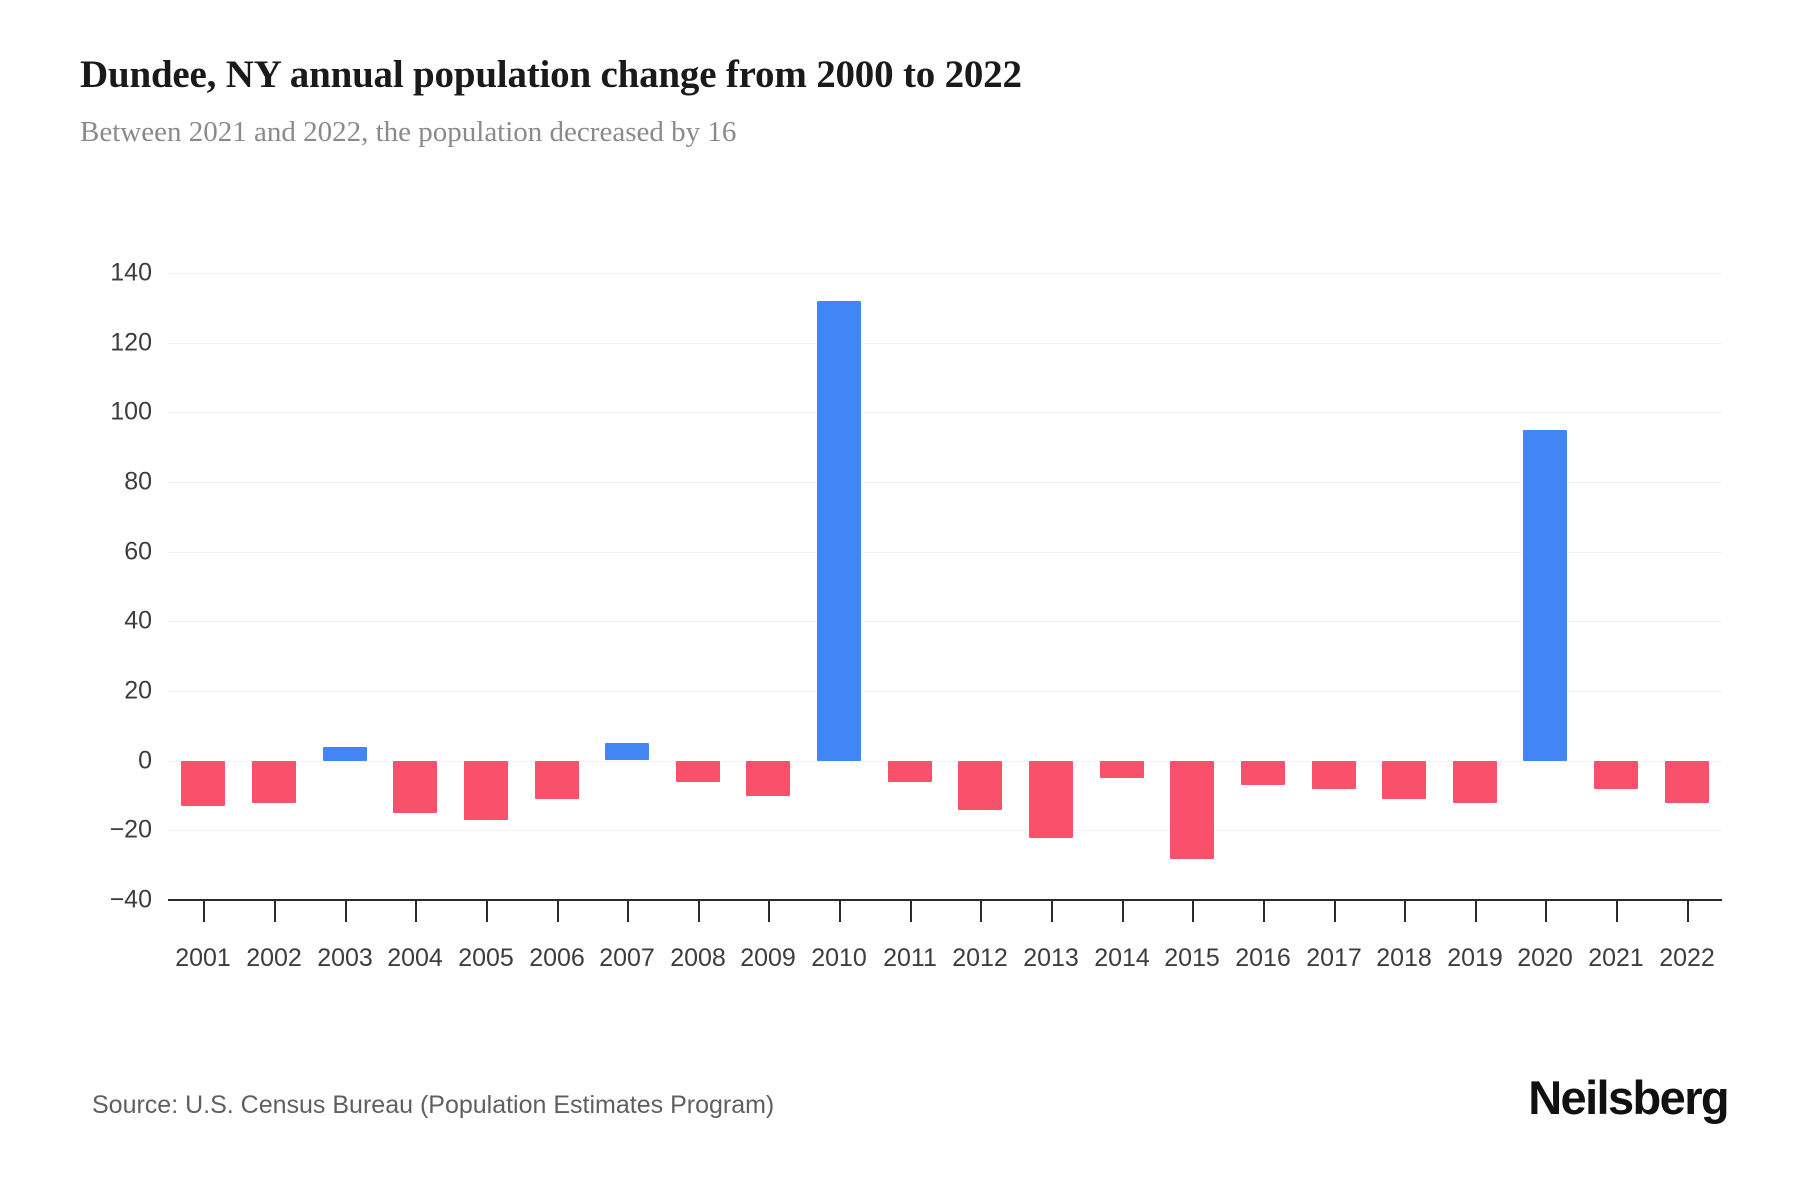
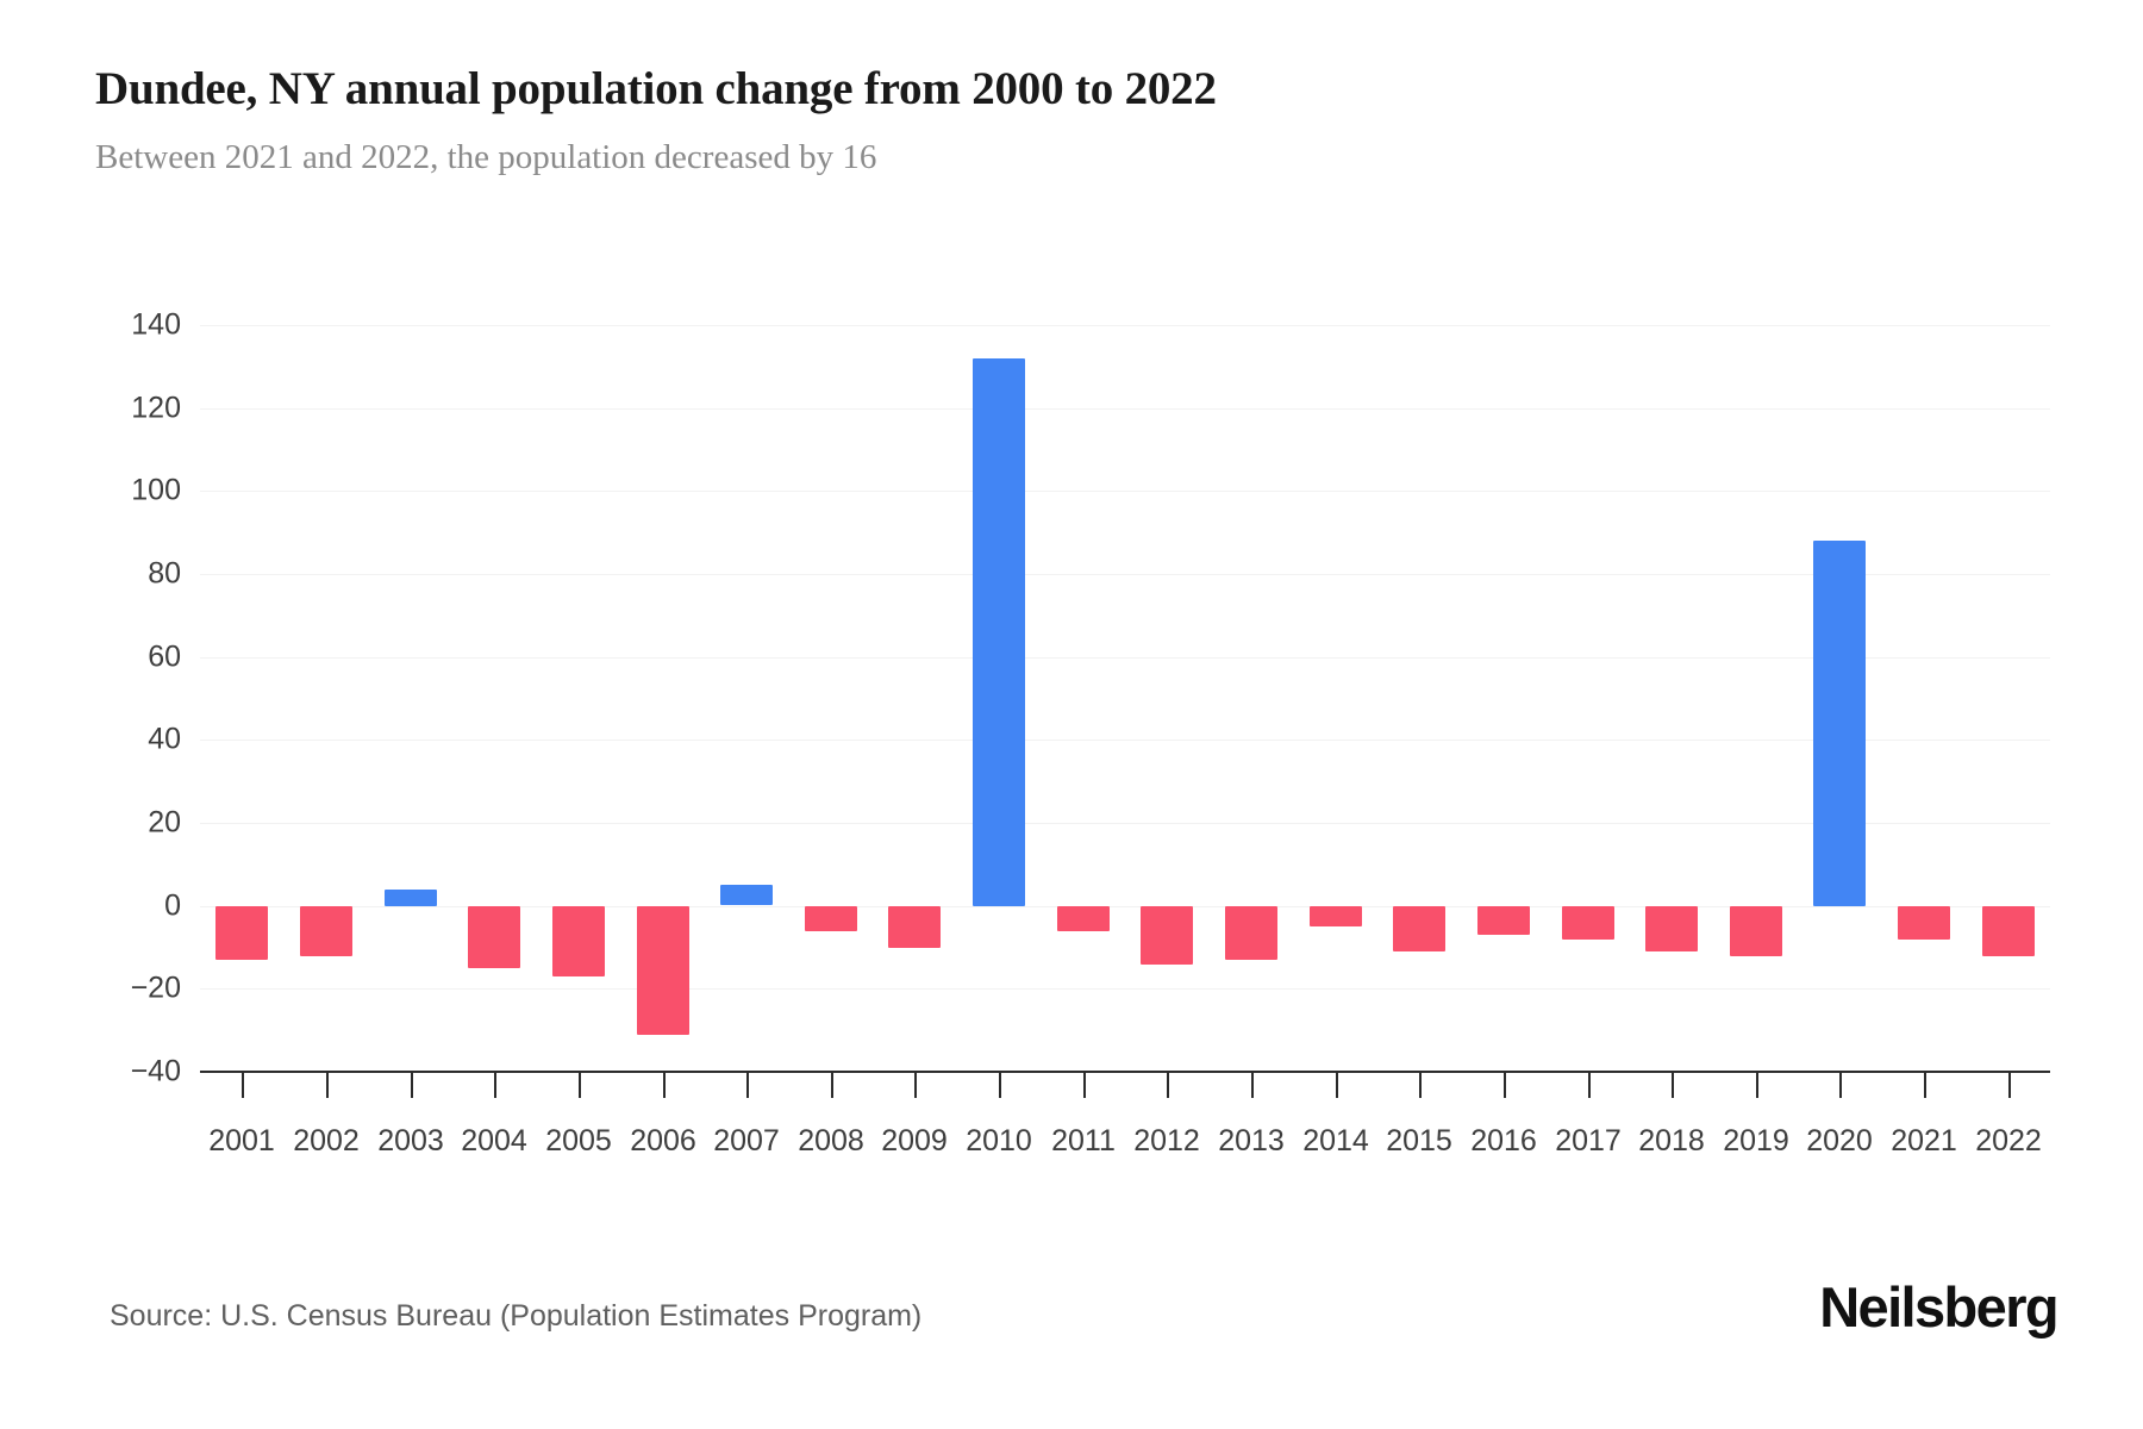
2006: -11 -> -31
2013: -22 -> -13
2015: -28 -> -11
2020: 95 -> 88
